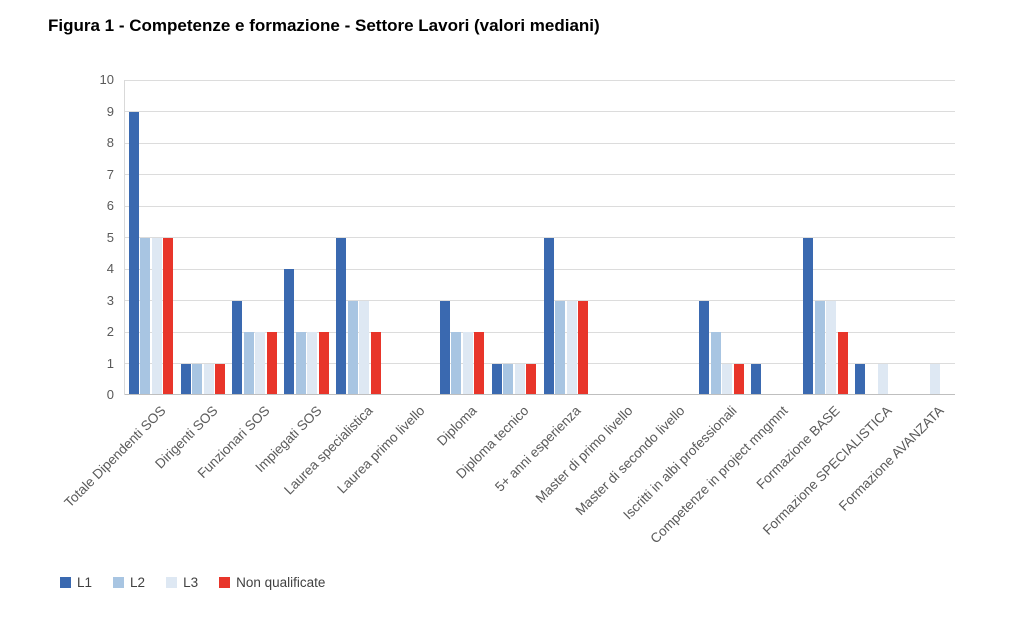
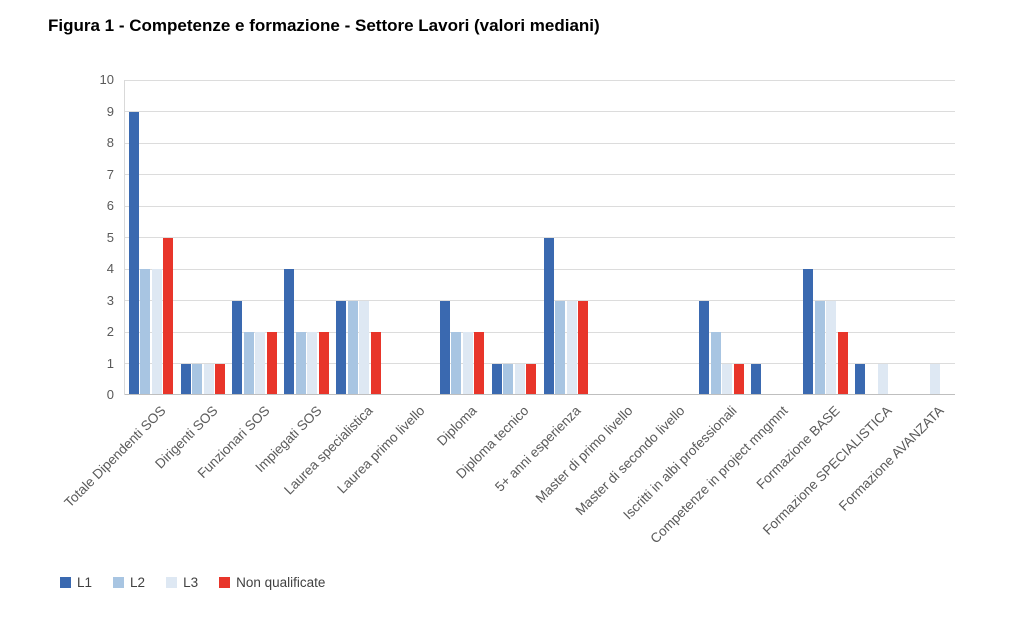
L2/Totale Dipendenti SOS: 5 -> 4
L3/Totale Dipendenti SOS: 5 -> 4
L1/Laurea specialistica: 5 -> 3
L1/Formazione BASE: 5 -> 4
